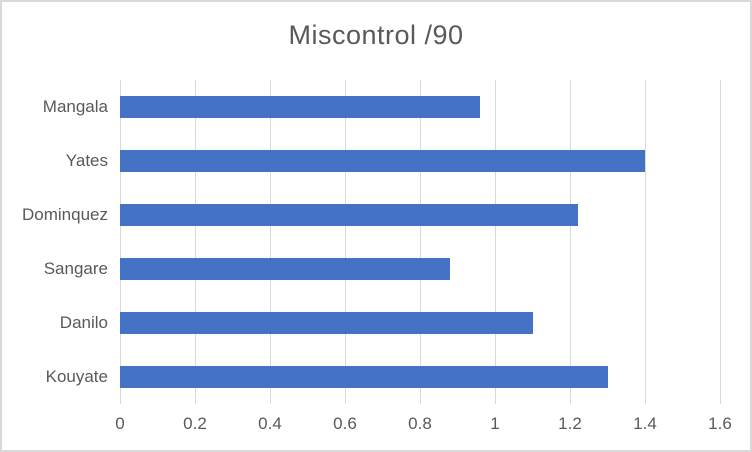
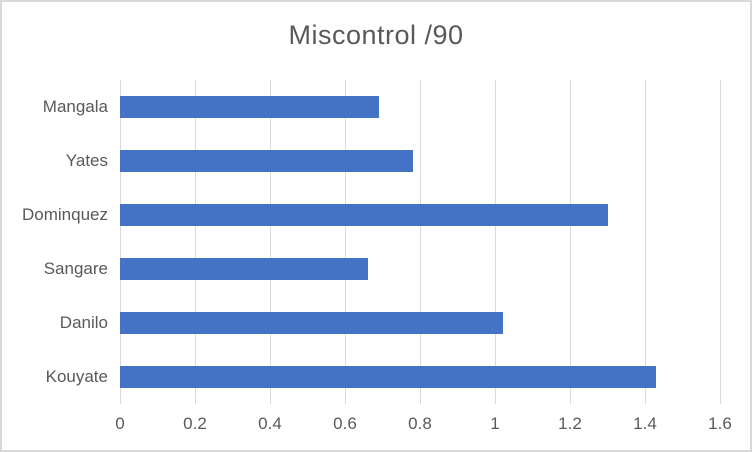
Mangala: 0.96 -> 0.69
Yates: 1.40 -> 0.78
Dominquez: 1.22 -> 1.30
Sangare: 0.88 -> 0.66
Danilo: 1.10 -> 1.02
Kouyate: 1.30 -> 1.43
